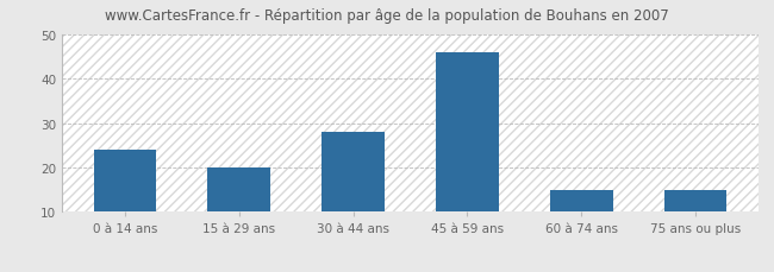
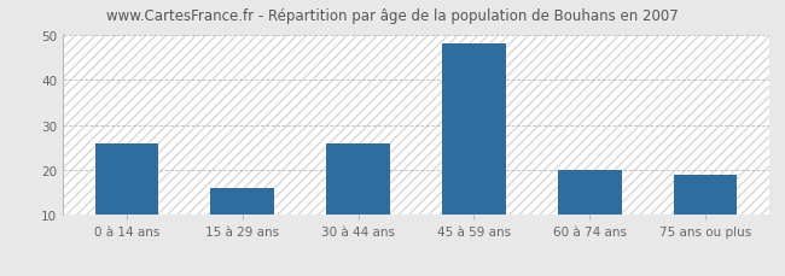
0 à 14 ans: 24 -> 26
15 à 29 ans: 20 -> 16
30 à 44 ans: 28 -> 26
45 à 59 ans: 46 -> 48
60 à 74 ans: 15 -> 20
75 ans ou plus: 15 -> 19
